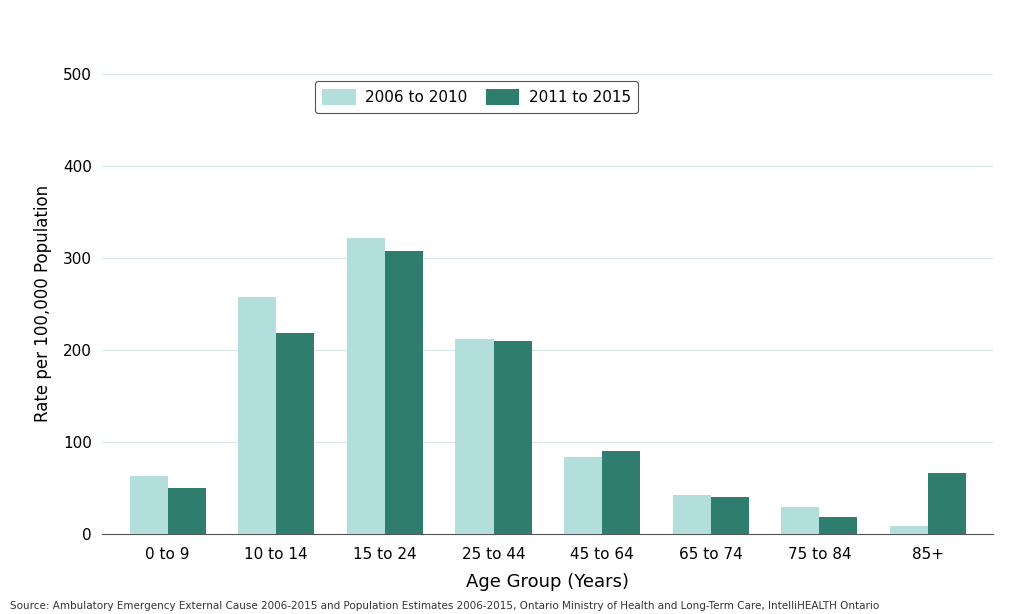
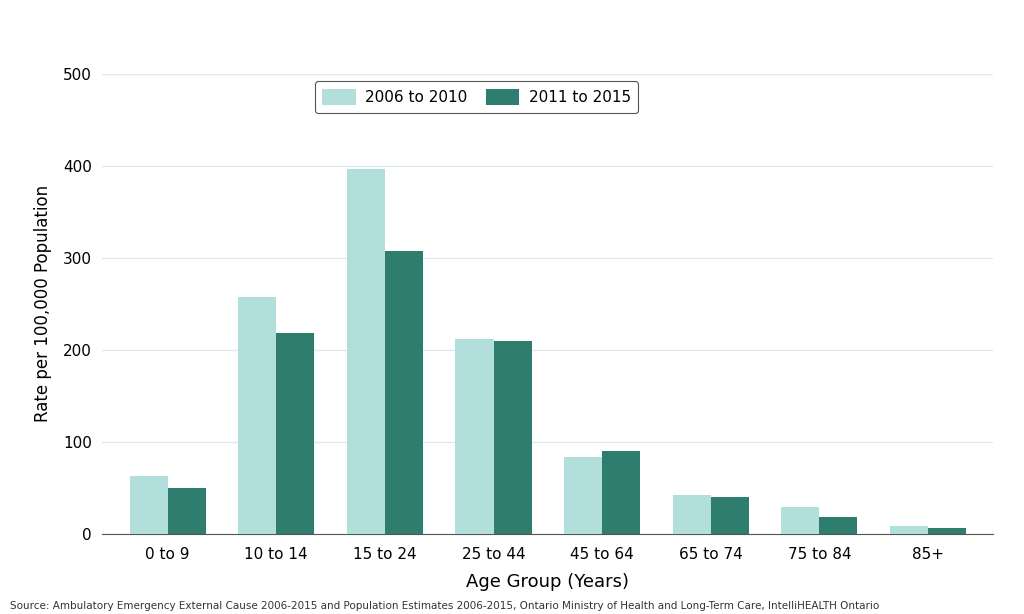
2006 to 2010/15 to 24: 322 -> 397
2011 to 2015/85+: 66 -> 7
